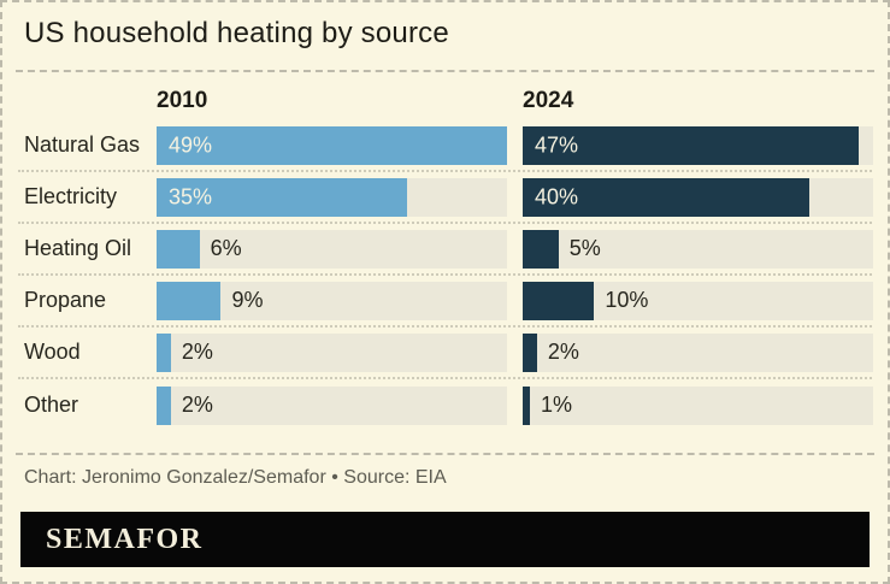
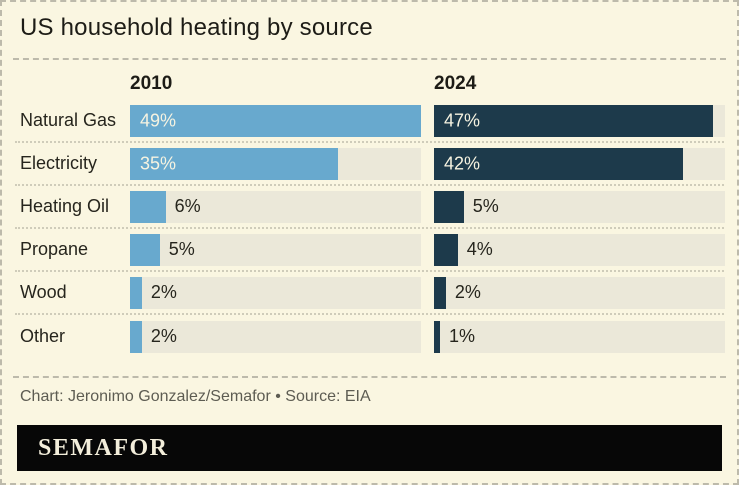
2024/Electricity: 40% -> 42%
2010/Propane: 9% -> 5%
2024/Propane: 10% -> 4%
